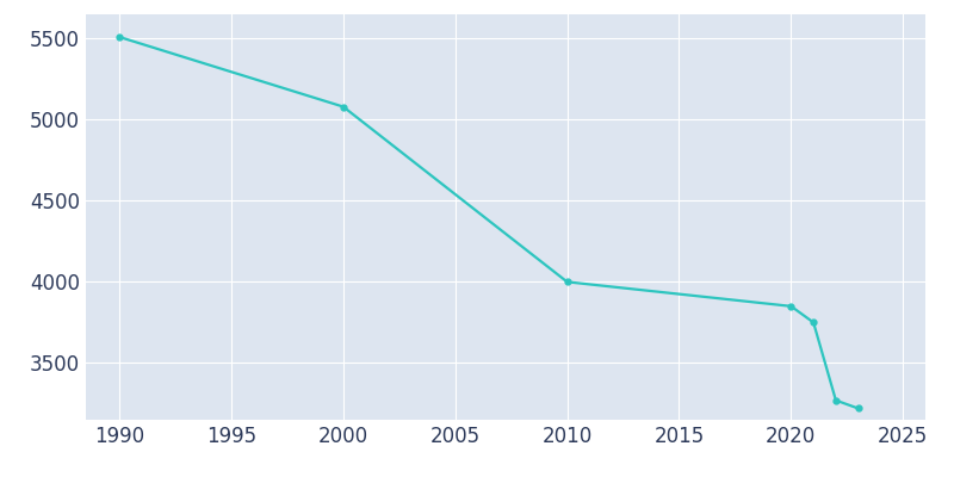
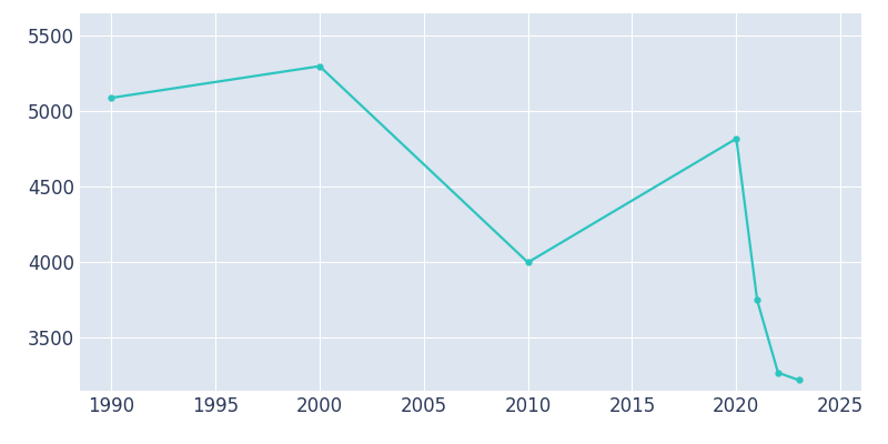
1990: 5510 -> 5090
2000: 5080 -> 5300
2020: 3850 -> 4820
